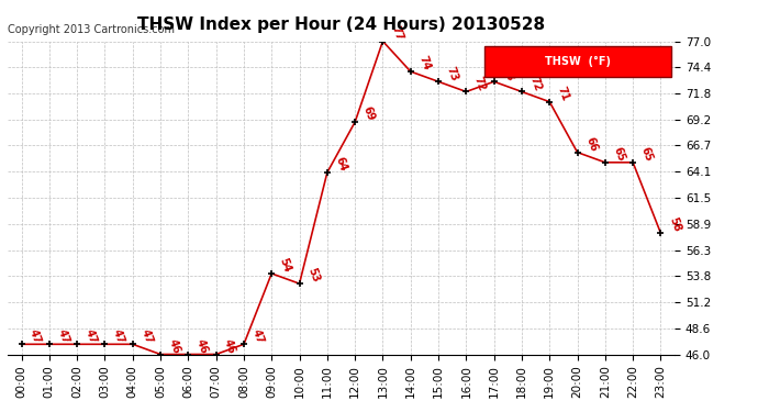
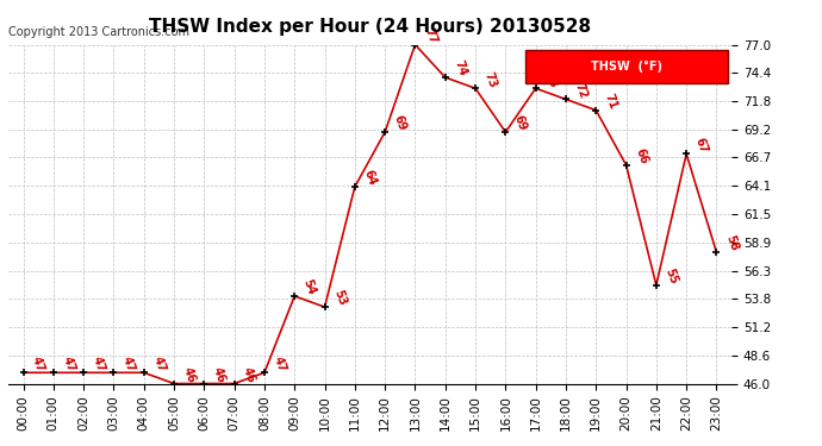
16:00: 72 -> 69
21:00: 65 -> 55
22:00: 65 -> 67
